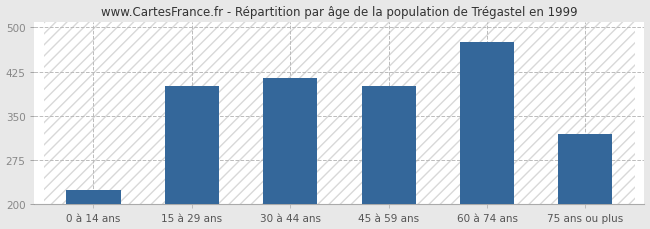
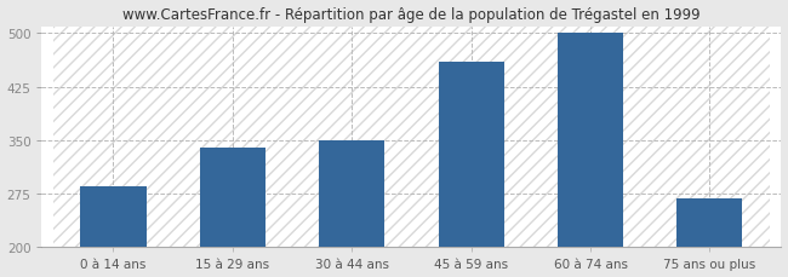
0 à 14 ans: 224 -> 285
15 à 29 ans: 400 -> 340
30 à 44 ans: 414 -> 350
45 à 59 ans: 400 -> 460
60 à 74 ans: 476 -> 500
75 ans ou plus: 320 -> 268
